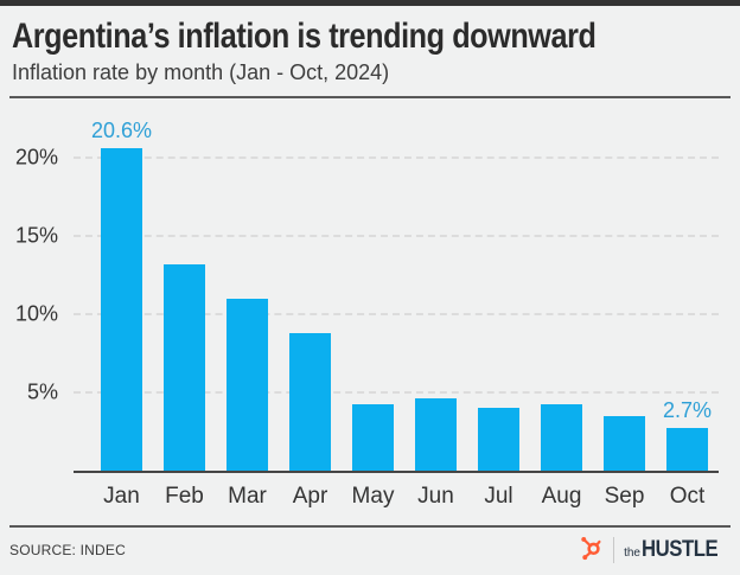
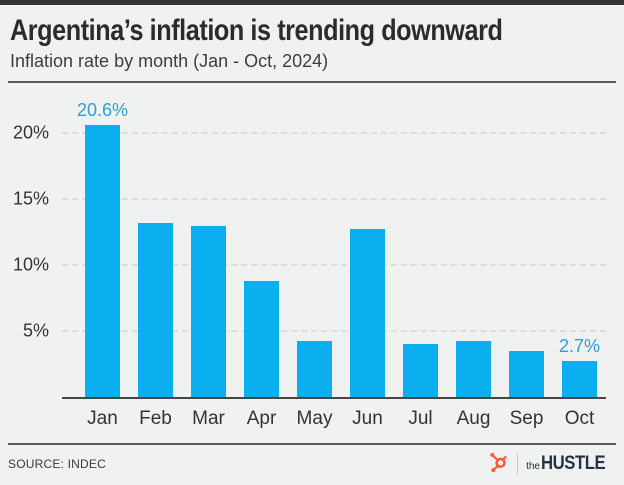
Mar: 11.0% -> 12.9%
Jun: 4.6% -> 12.7%
